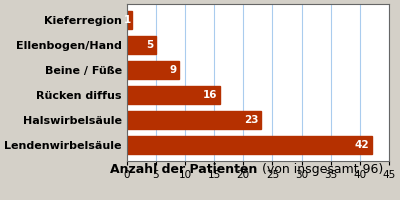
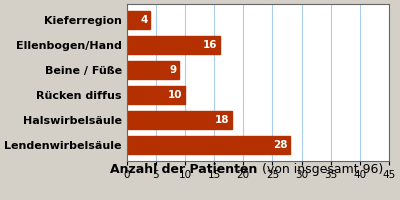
Kieferregion: 1 -> 4
Ellenbogen/Hand: 5 -> 16
Rücken diffus: 16 -> 10
Halswirbelsäule: 23 -> 18
Lendenwirbelsäule: 42 -> 28
